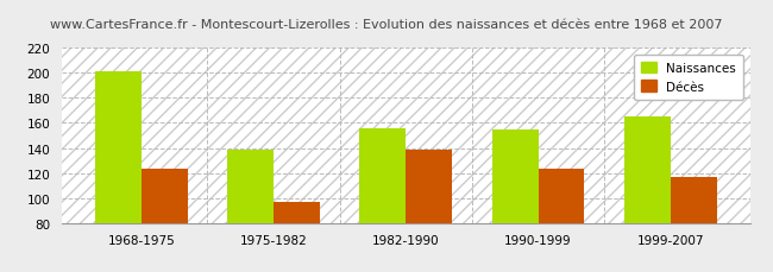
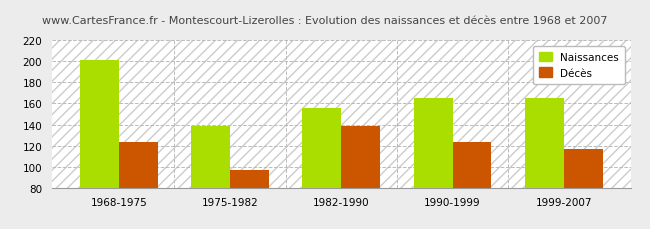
Naissances/1990-1999: 155 -> 165
